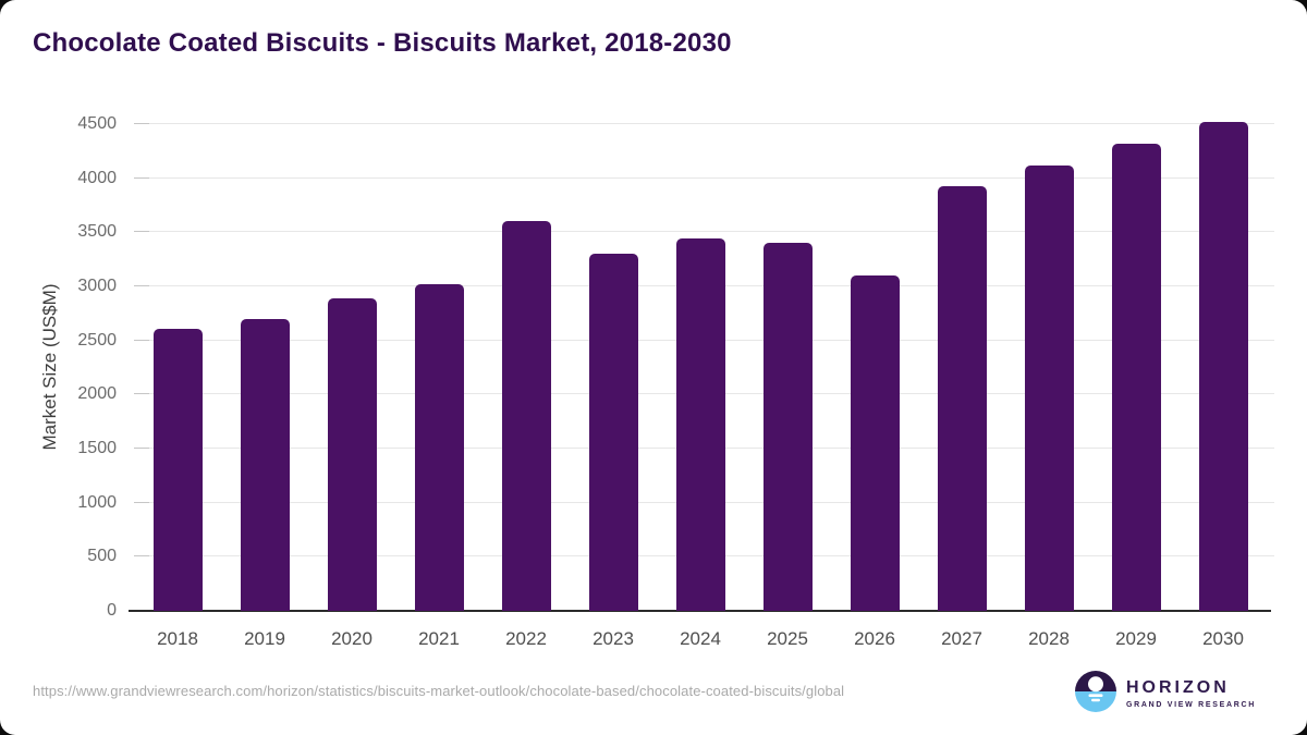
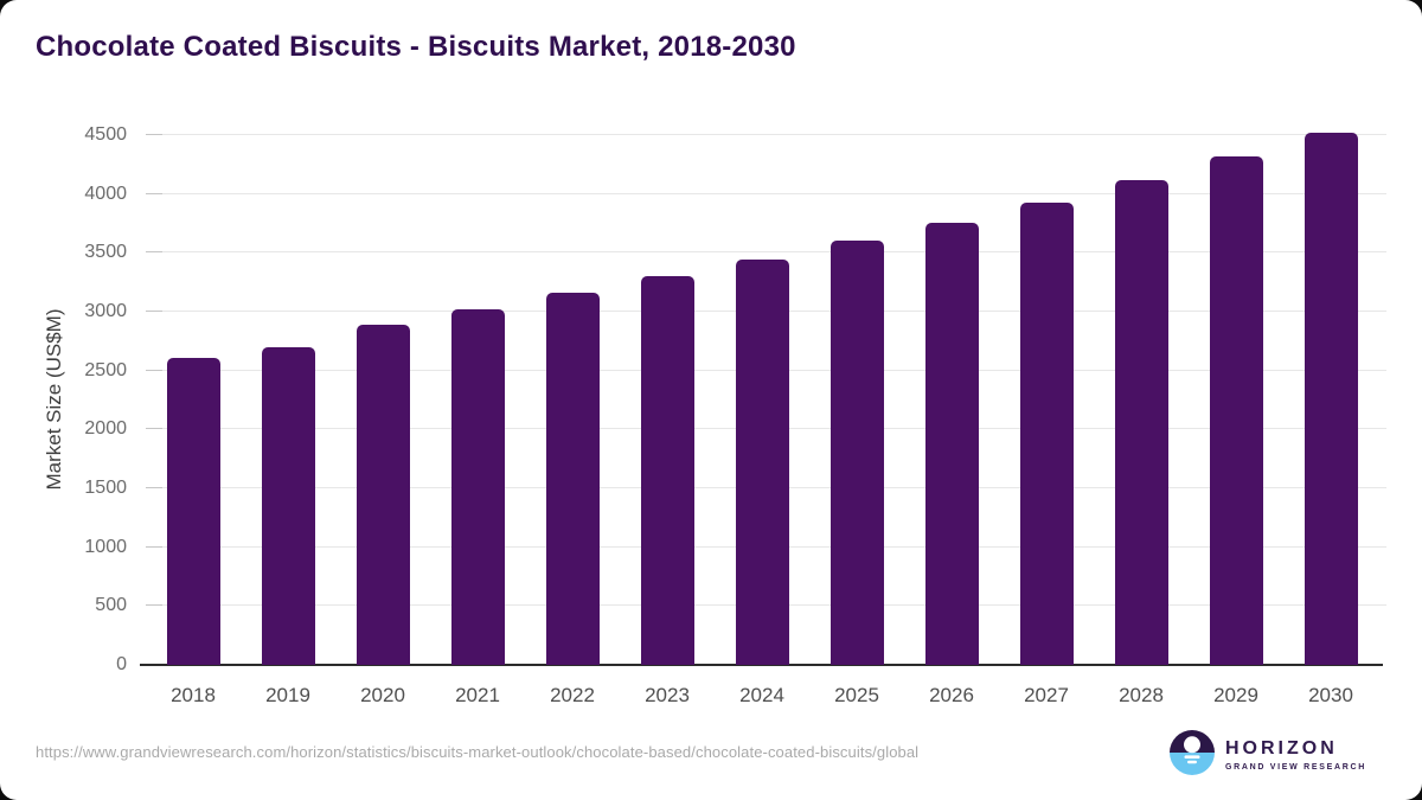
2022: 3600 -> 3200
2025: 3400 -> 3600
2026: 3100 -> 3800
